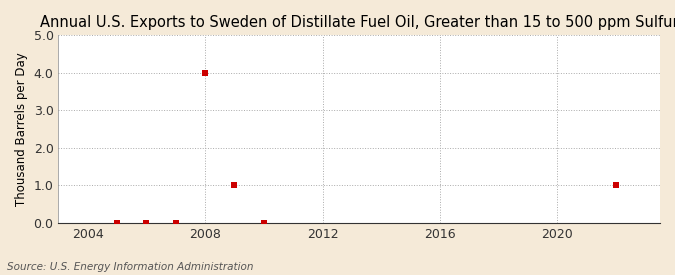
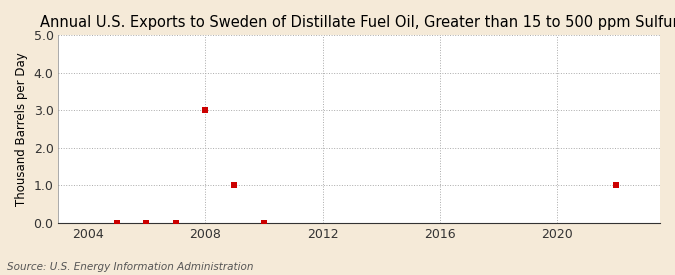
2008: 4 -> 3
